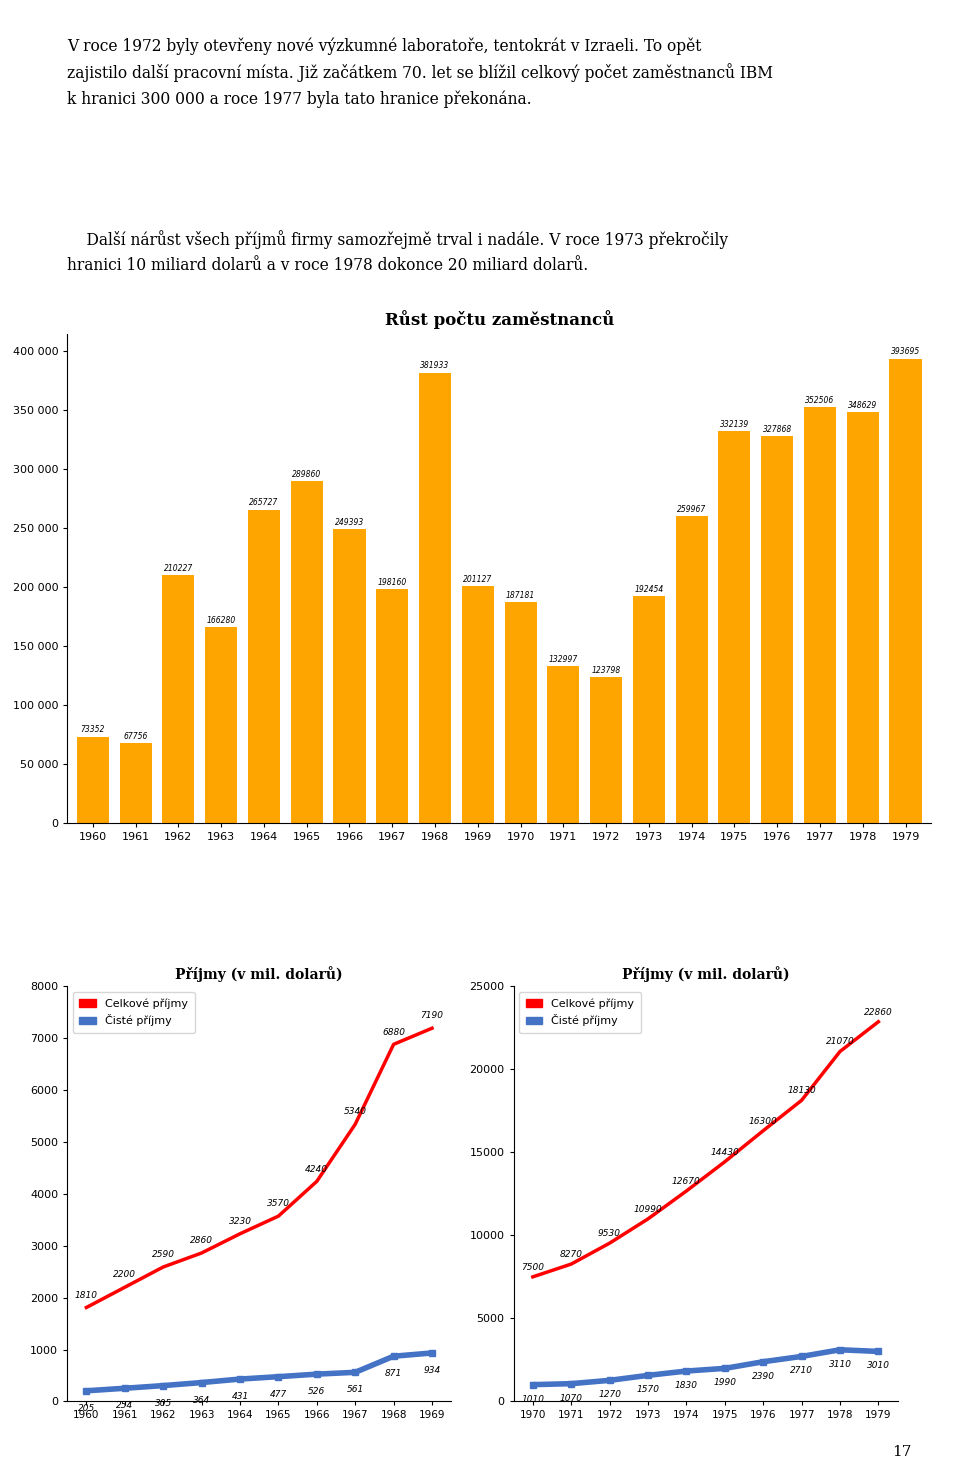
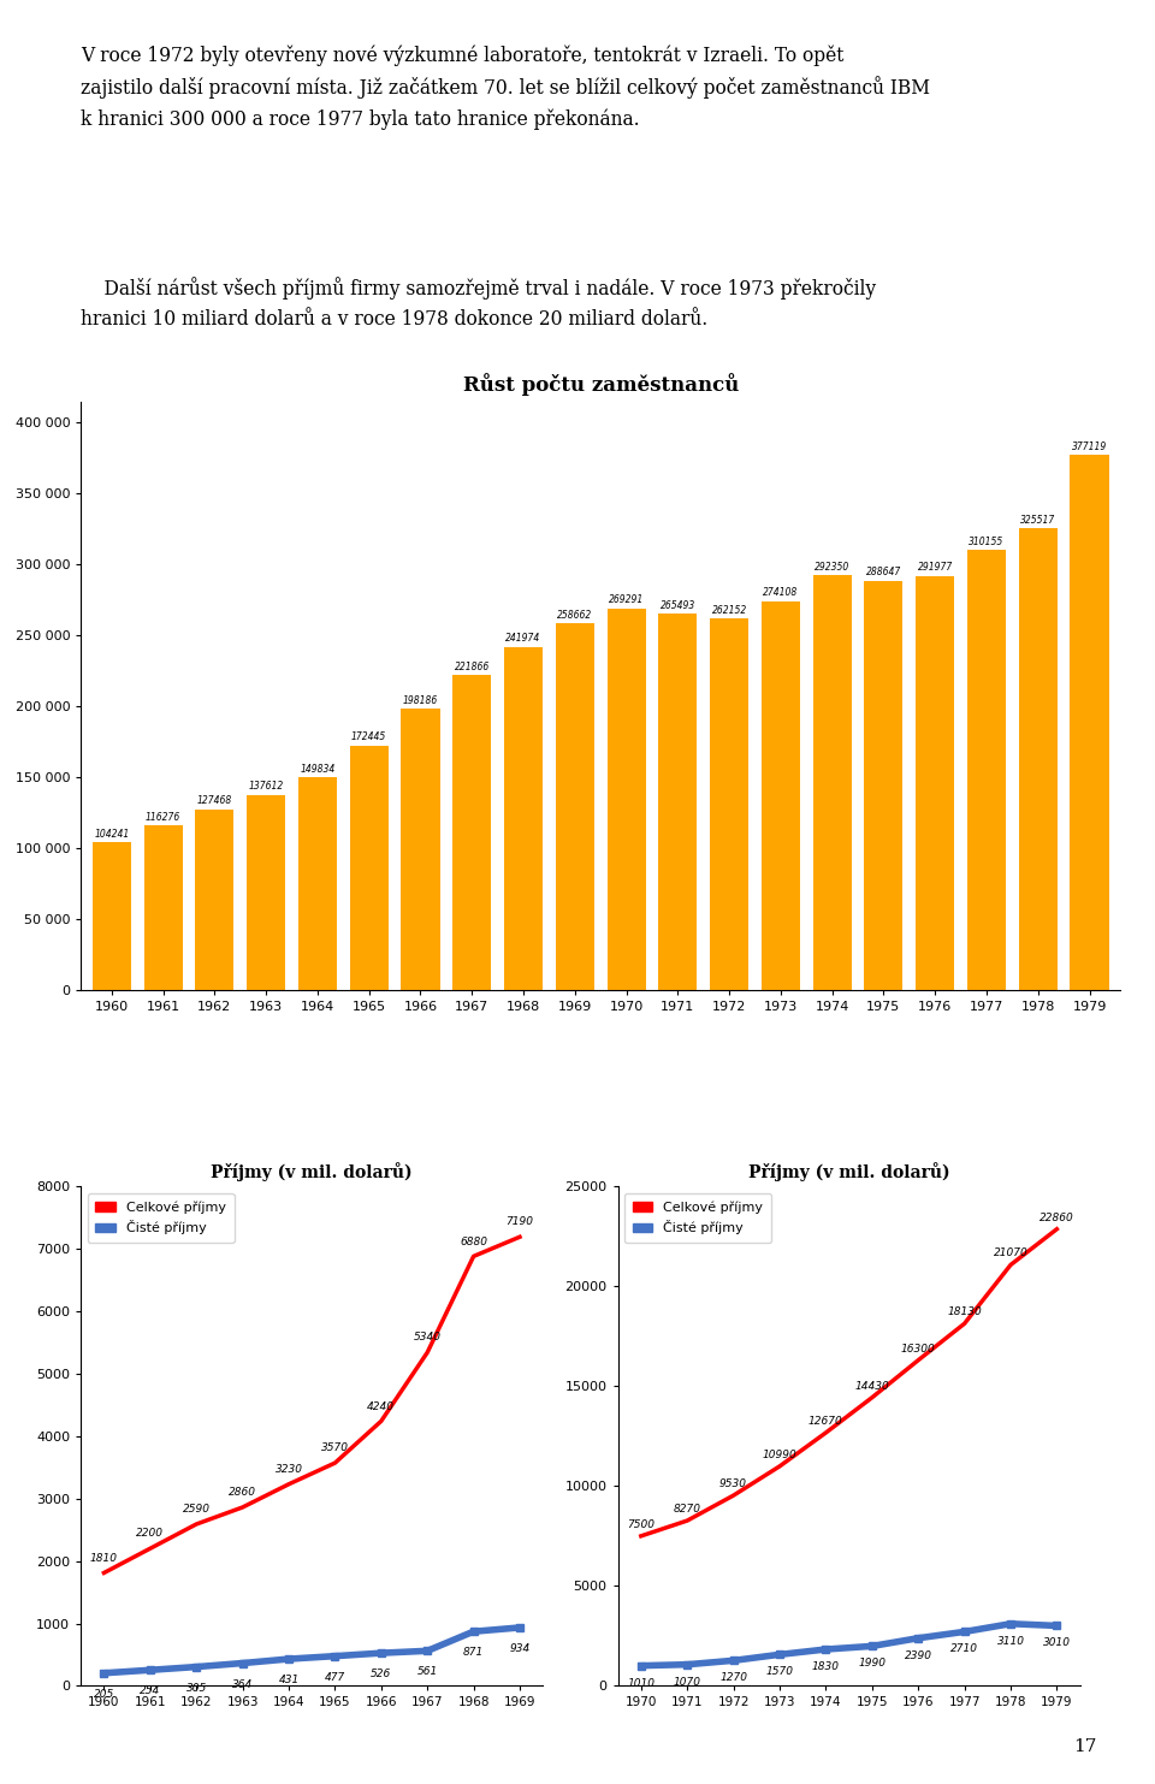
Růst počtu zaměstnanců/1960: 73352 -> 104241
Růst počtu zaměstnanců/1961: 67756 -> 116276
Růst počtu zaměstnanců/1962: 210227 -> 127468
Růst počtu zaměstnanců/1963: 166280 -> 137612
Růst počtu zaměstnanců/1964: 265727 -> 149834
Růst počtu zaměstnanců/1965: 289860 -> 172445
Růst počtu zaměstnanců/1966: 249393 -> 198186
Růst počtu zaměstnanců/1967: 198160 -> 221866
Růst počtu zaměstnanců/1968: 381933 -> 241974
Růst počtu zaměstnanců/1969: 201127 -> 258662
Růst počtu zaměstnanců/1970: 187181 -> 269291
Růst počtu zaměstnanců/1971: 132997 -> 265493
Růst počtu zaměstnanců/1972: 123798 -> 262152
Růst počtu zaměstnanců/1973: 192454 -> 274108
Růst počtu zaměstnanců/1974: 259967 -> 292350
Růst počtu zaměstnanců/1975: 332139 -> 288647
Růst počtu zaměstnanců/1976: 327868 -> 291977
Růst počtu zaměstnanců/1977: 352506 -> 310155
Růst počtu zaměstnanců/1978: 348629 -> 325517
Růst počtu zaměstnanců/1979: 393695 -> 377119
